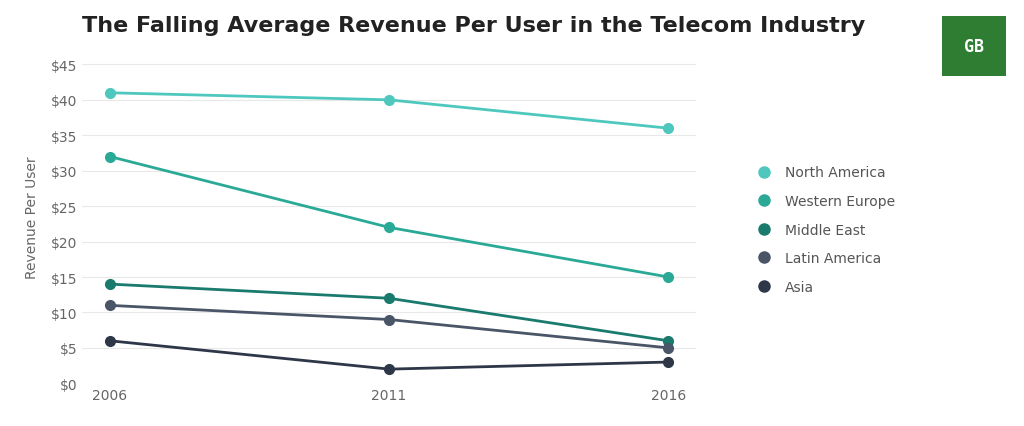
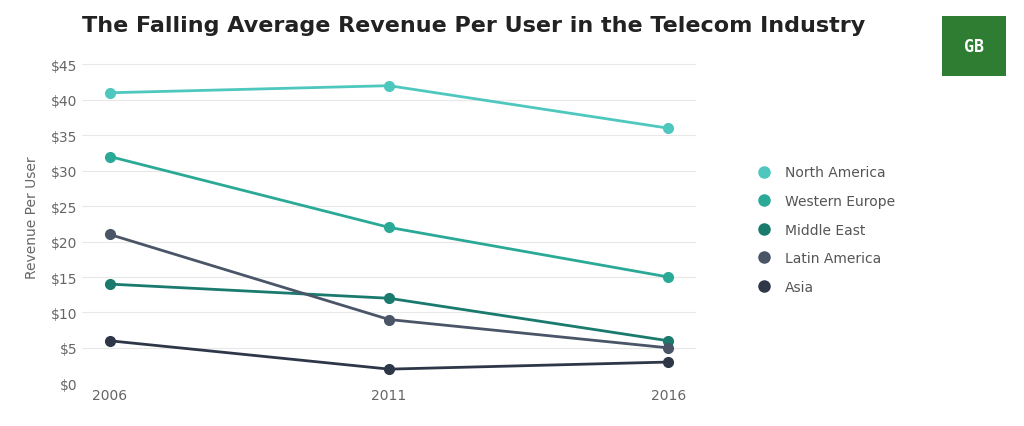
Latin America/2006: $11 -> $21
North America/2011: $40 -> $42
